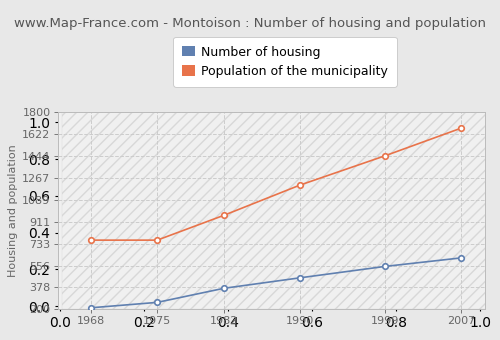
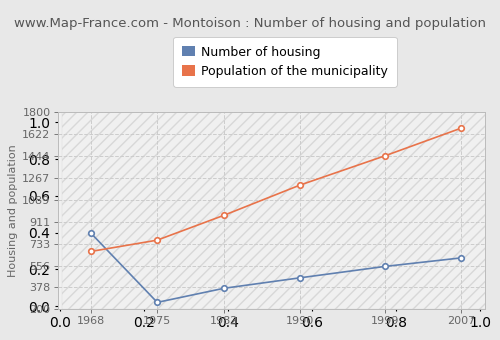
Number of housing/1968: 210 -> 820
Population of the municipality/1968: 760 -> 670
